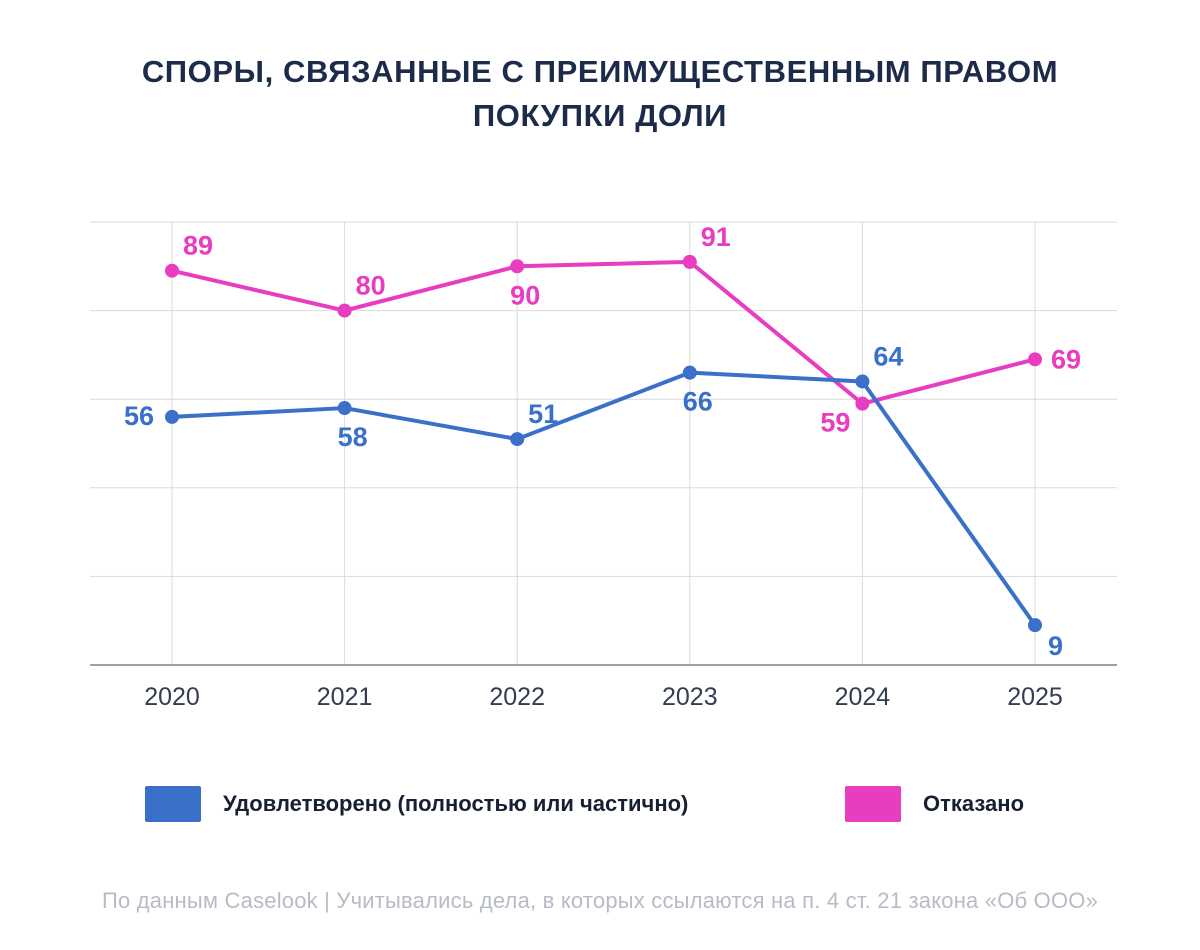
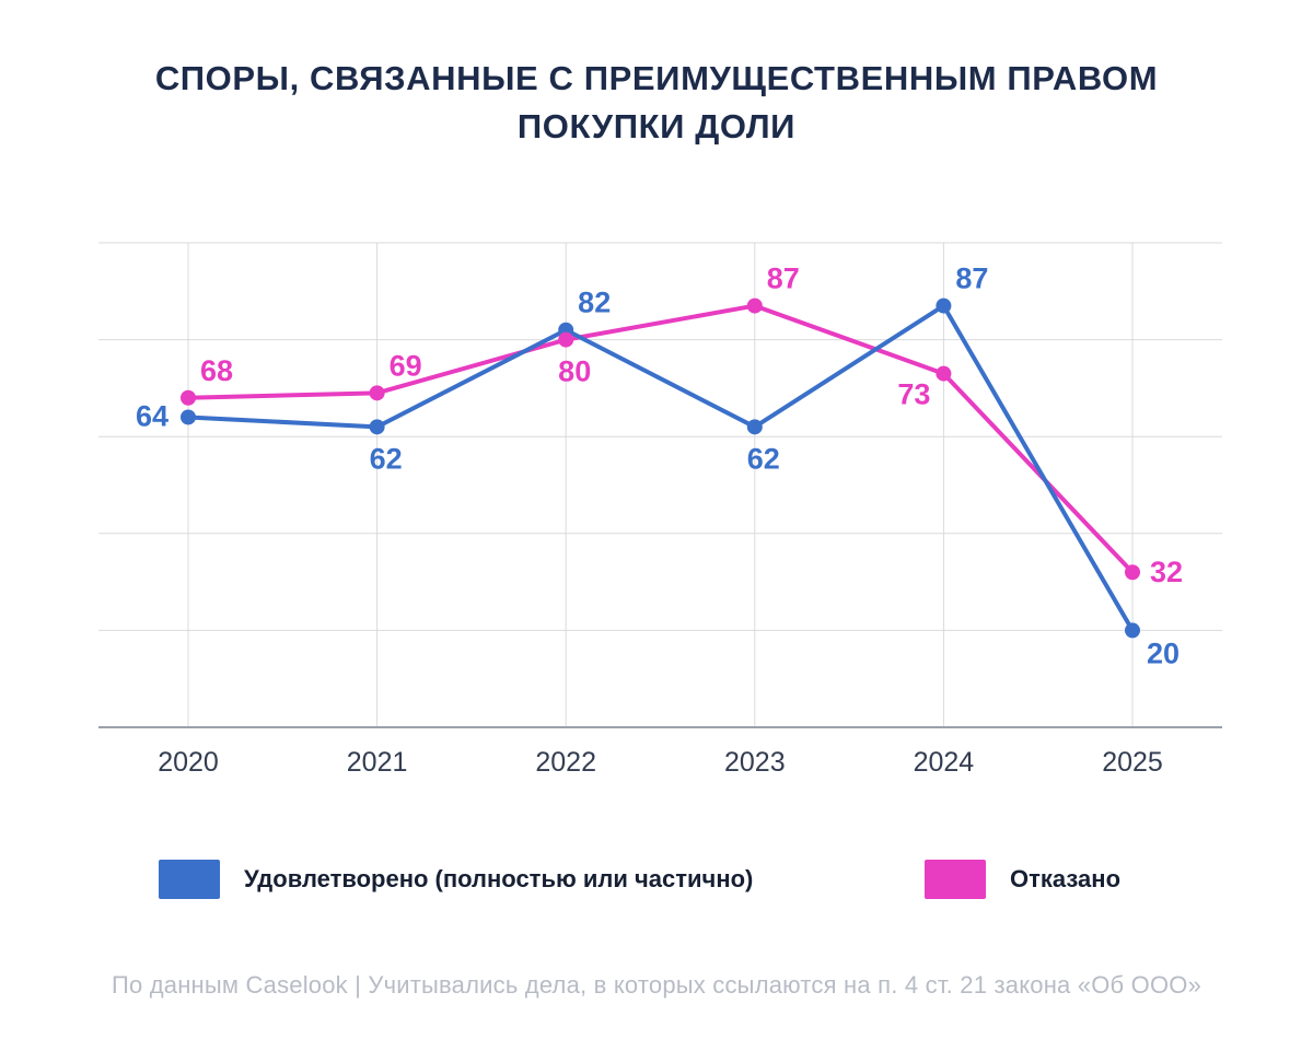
Удовлетворено (полностью или частично)/2020: 56 -> 64
Отказано/2020: 89 -> 68
Удовлетворено (полностью или частично)/2021: 58 -> 62
Отказано/2021: 80 -> 69
Удовлетворено (полностью или частично)/2022: 51 -> 82
Отказано/2022: 90 -> 80
Удовлетворено (полностью или частично)/2023: 66 -> 62
Отказано/2023: 91 -> 87
Удовлетворено (полностью или частично)/2024: 64 -> 87
Отказано/2024: 59 -> 73
Удовлетворено (полностью или частично)/2025: 9 -> 20
Отказано/2025: 69 -> 32
